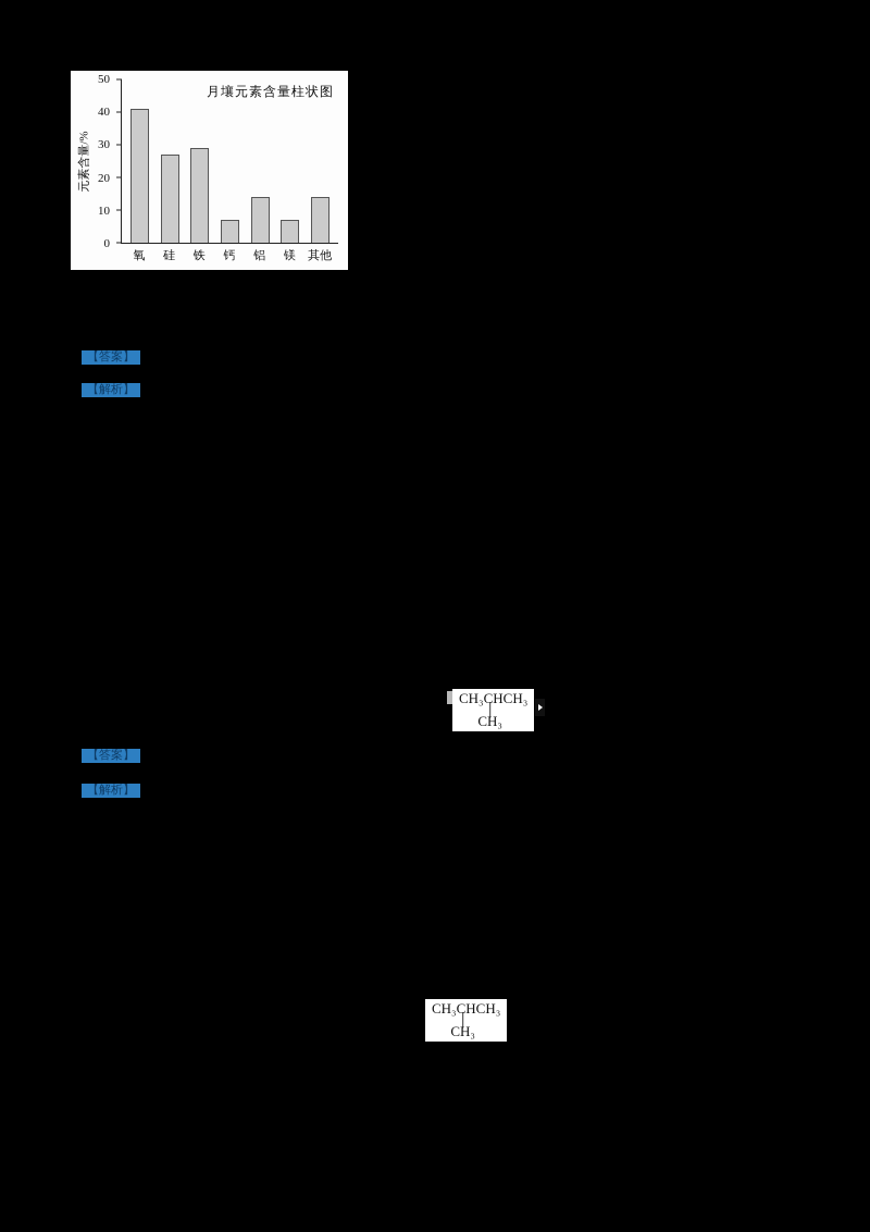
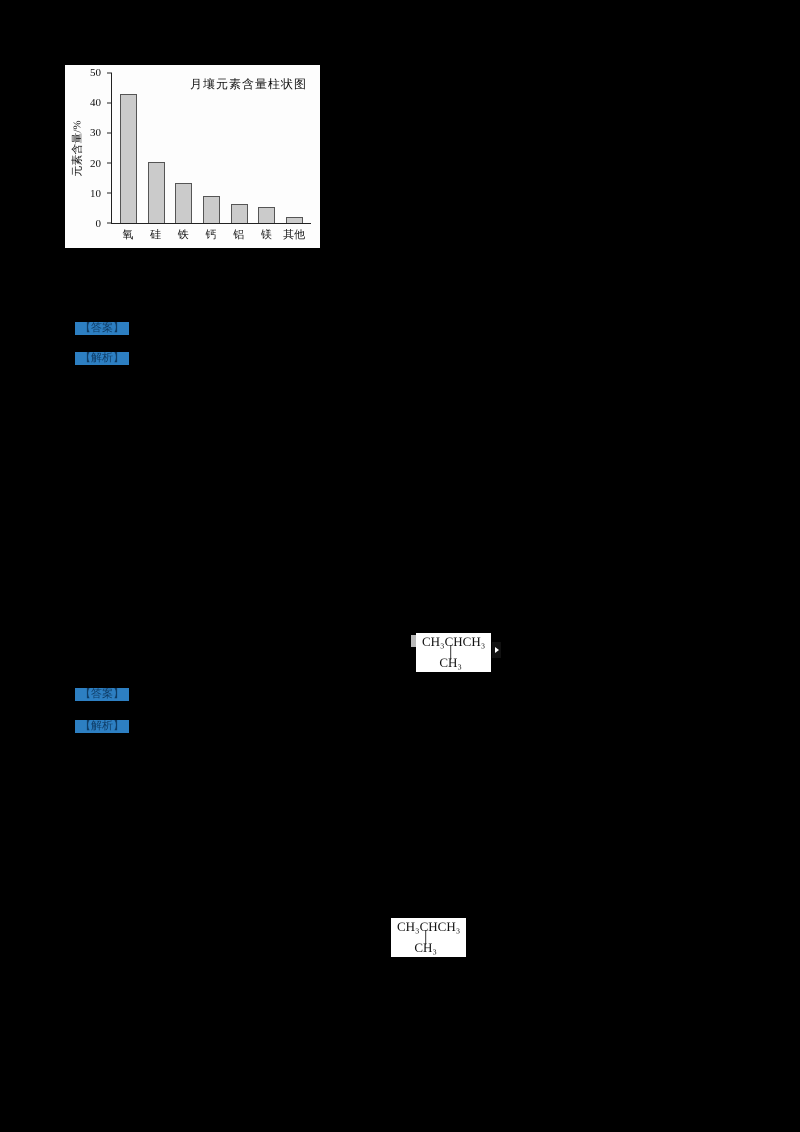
氧: 41 -> 43
硅: 27 -> 20
铁: 29 -> 14
钙: 7 -> 9
铝: 14 -> 6
镁: 7 -> 6
其他: 14 -> 2
